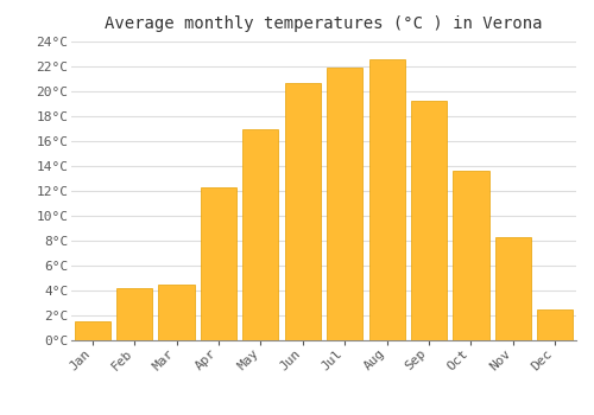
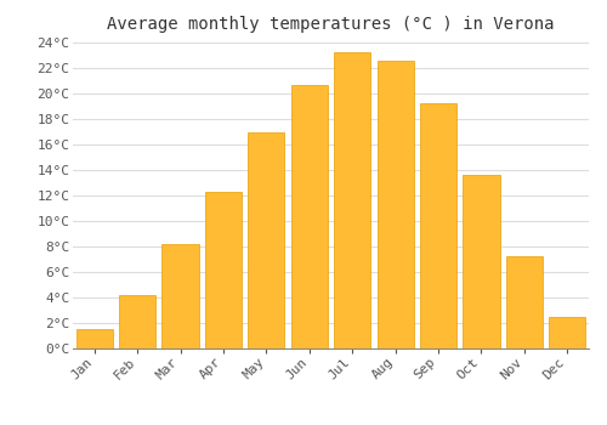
Mar: 4.5°C -> 8.2°C
Jul: 21.9°C -> 23.2°C
Nov: 8.3°C -> 7.2°C
